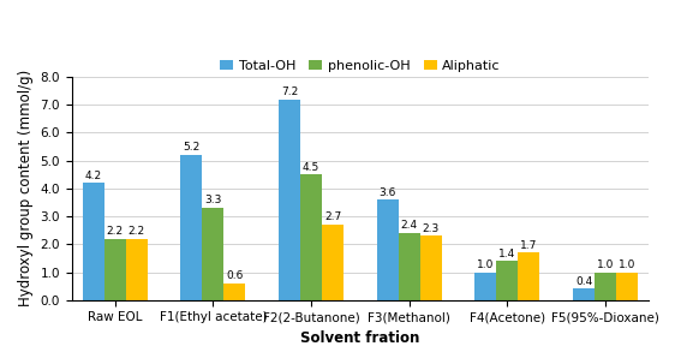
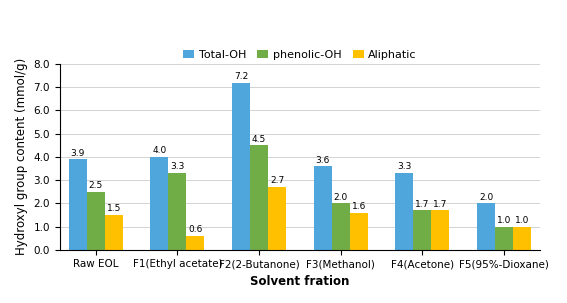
Total-OH/Raw EOL: 4.2 -> 3.9
phenolic-OH/Raw EOL: 2.2 -> 2.5
Aliphatic/Raw EOL: 2.2 -> 1.5
Total-OH/F1(Ethyl acetate): 5.2 -> 4.0
phenolic-OH/F3(Methanol): 2.4 -> 2.0
Aliphatic/F3(Methanol): 2.3 -> 1.6
Total-OH/F4(Acetone): 1.0 -> 3.3
phenolic-OH/F4(Acetone): 1.4 -> 1.7
Total-OH/F5(95%-Dioxane): 0.4 -> 2.0
